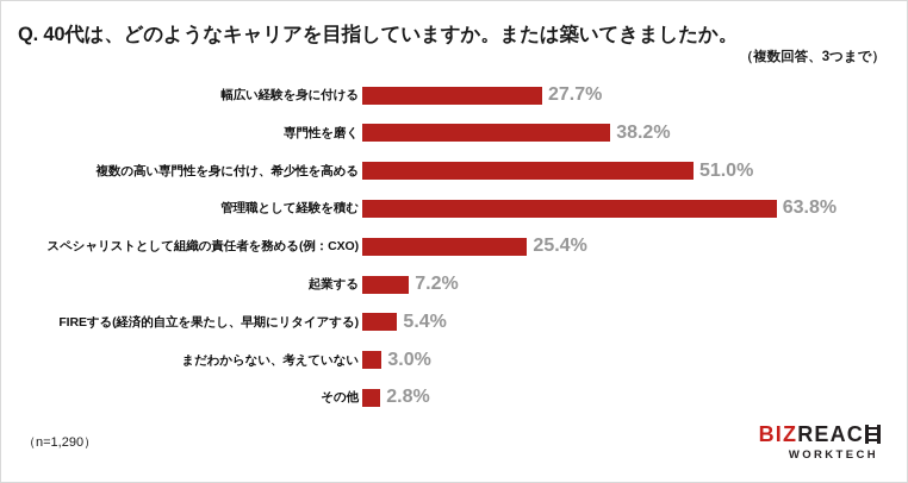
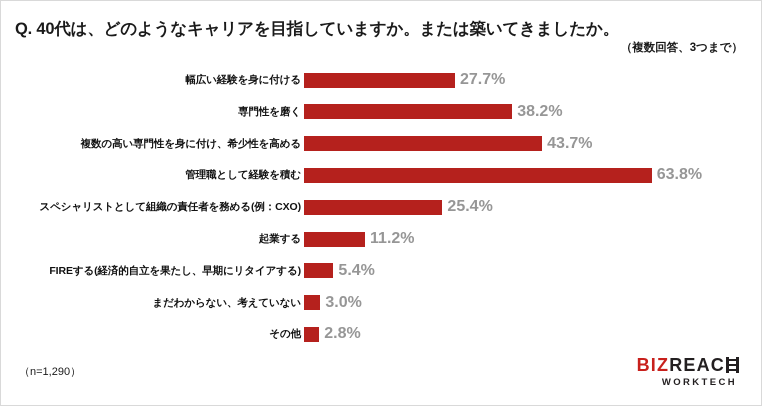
複数の高い専門性を身に付け、希少性を高める: 51.0% -> 43.7%
起業する: 7.2% -> 11.2%
